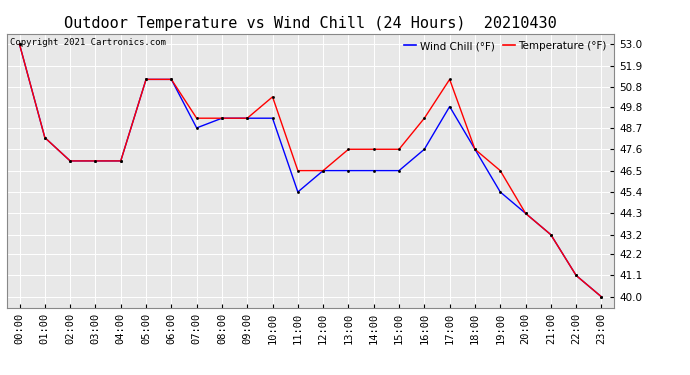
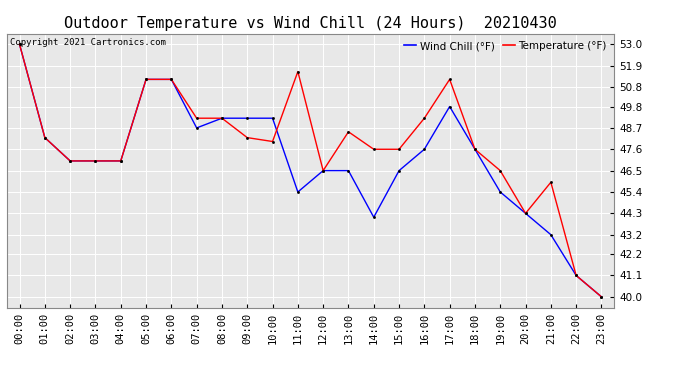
Temperature (°F)/09:00: 49.2 -> 48.2
Temperature (°F)/10:00: 50.3 -> 48.0
Temperature (°F)/11:00: 46.5 -> 51.6
Temperature (°F)/13:00: 47.6 -> 48.5
Wind Chill (°F)/14:00: 46.5 -> 44.1
Temperature (°F)/21:00: 43.2 -> 45.9
